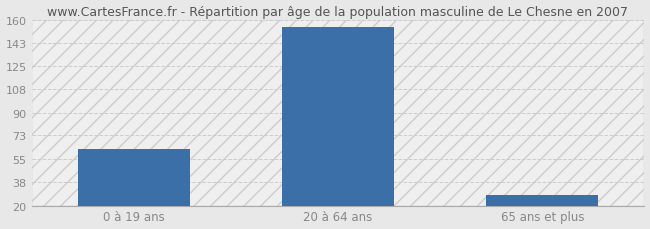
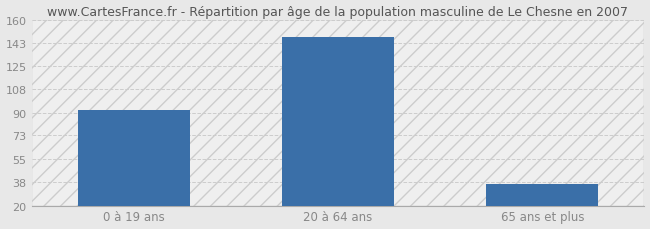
0 à 19 ans: 63 -> 92
20 à 64 ans: 155 -> 147
65 ans et plus: 28 -> 36
